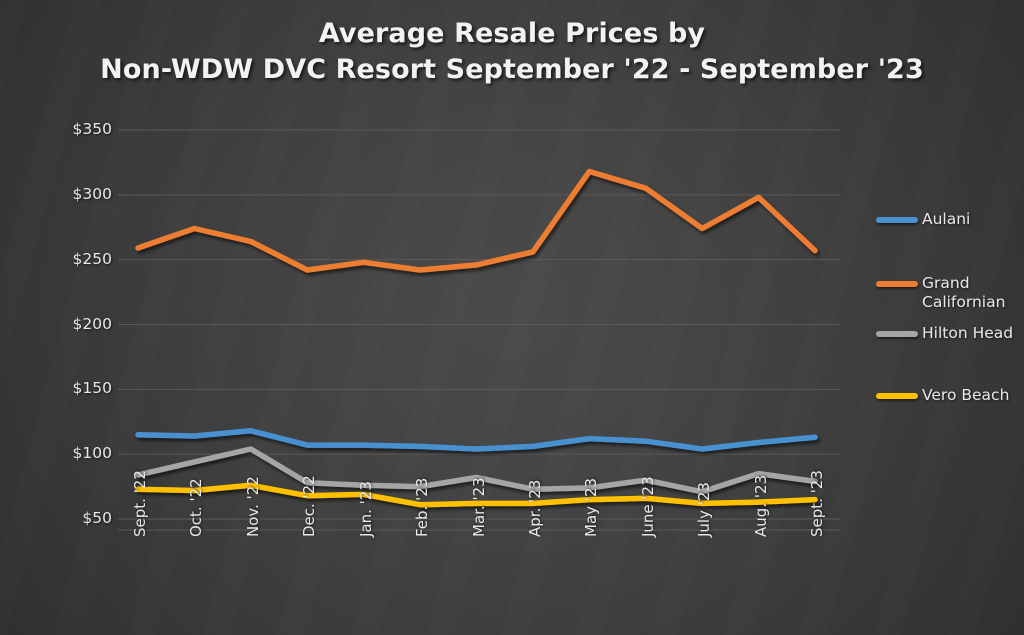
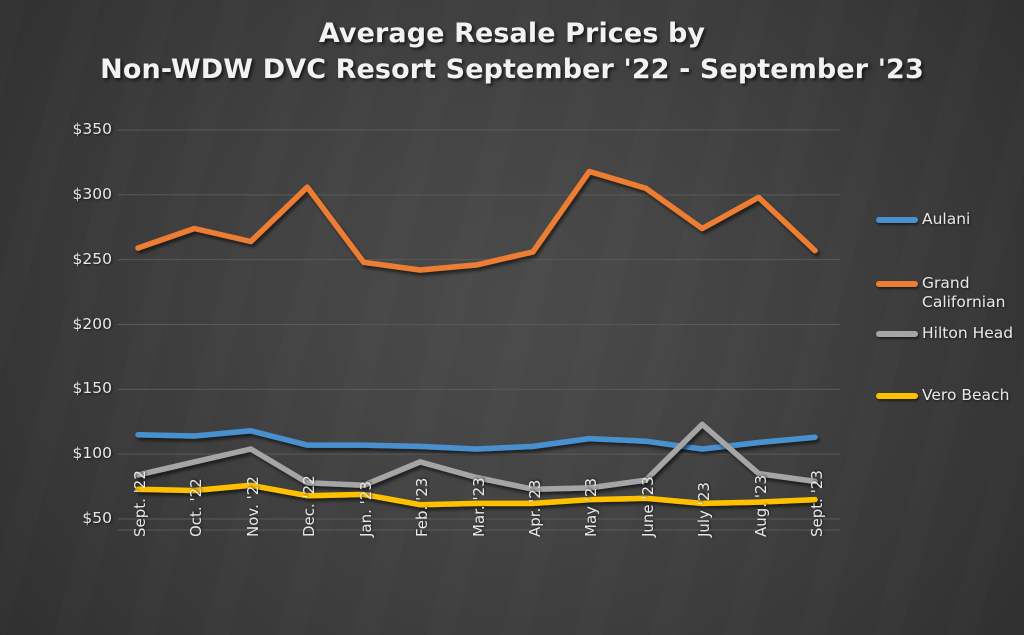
Grand Californian/Dec. '22: $242 -> $306
Hilton Head/Feb. '23: $75 -> $94
Hilton Head/July '23: $71 -> $123
